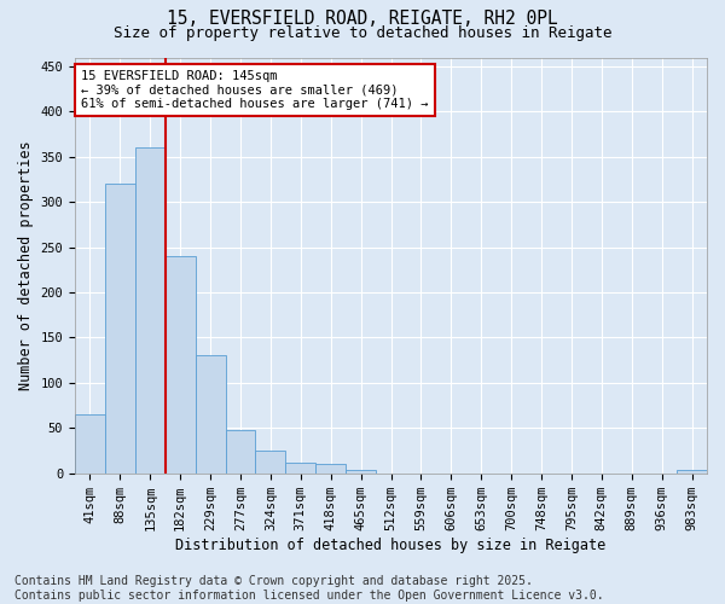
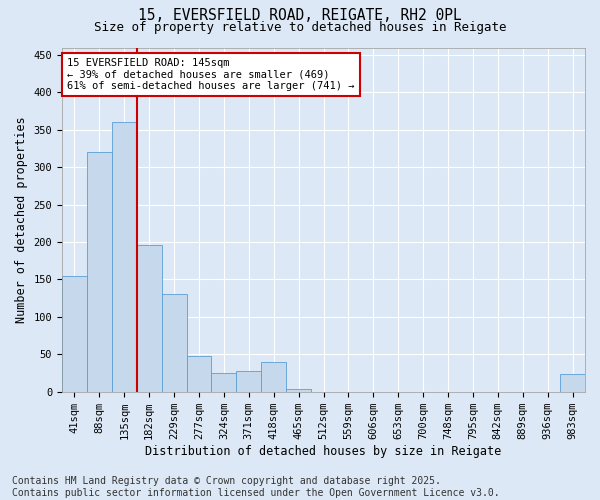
41sqm: 65 -> 154
182sqm: 240 -> 196
371sqm: 12 -> 28
418sqm: 10 -> 40
983sqm: 3 -> 24
